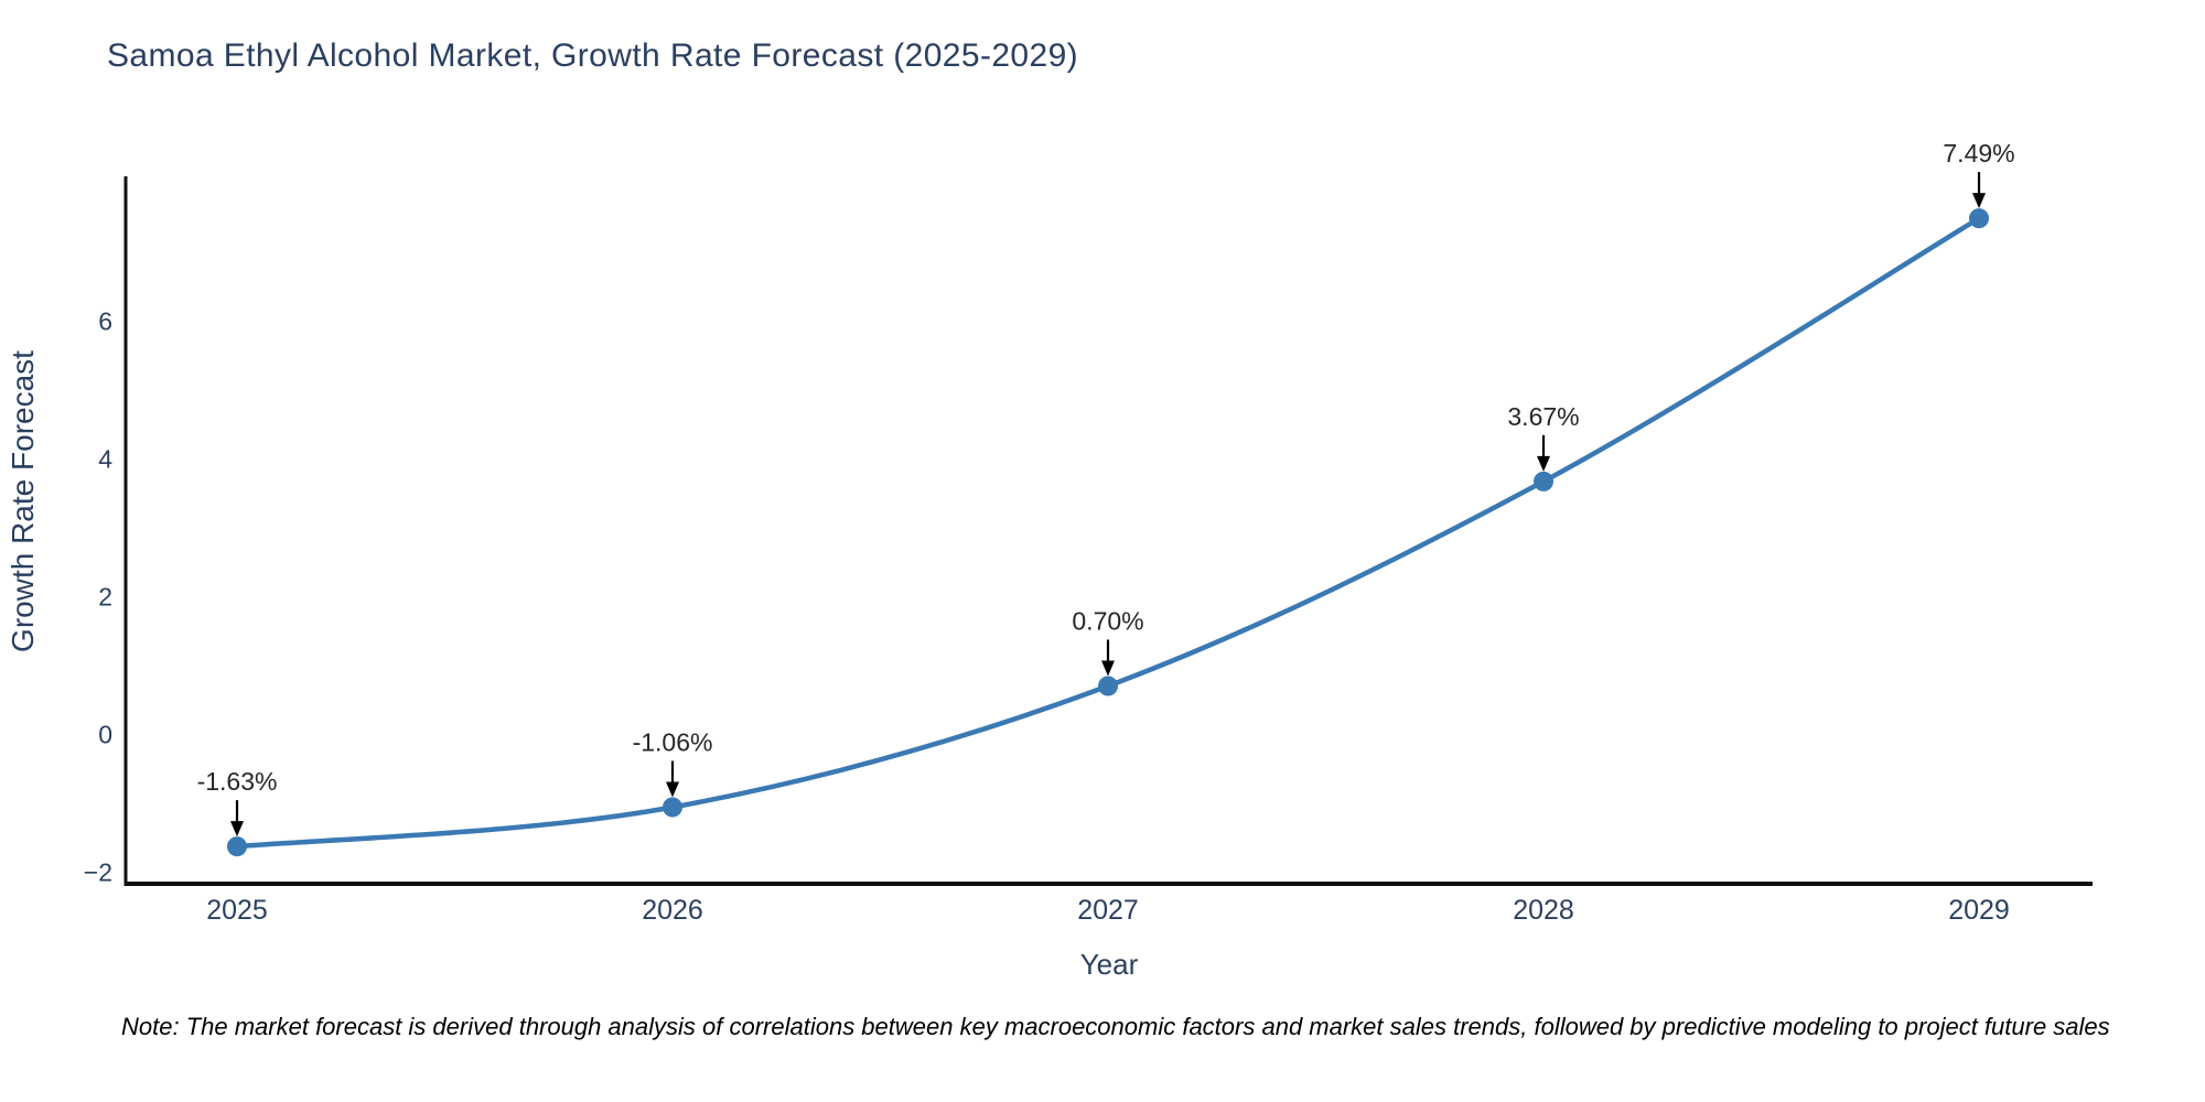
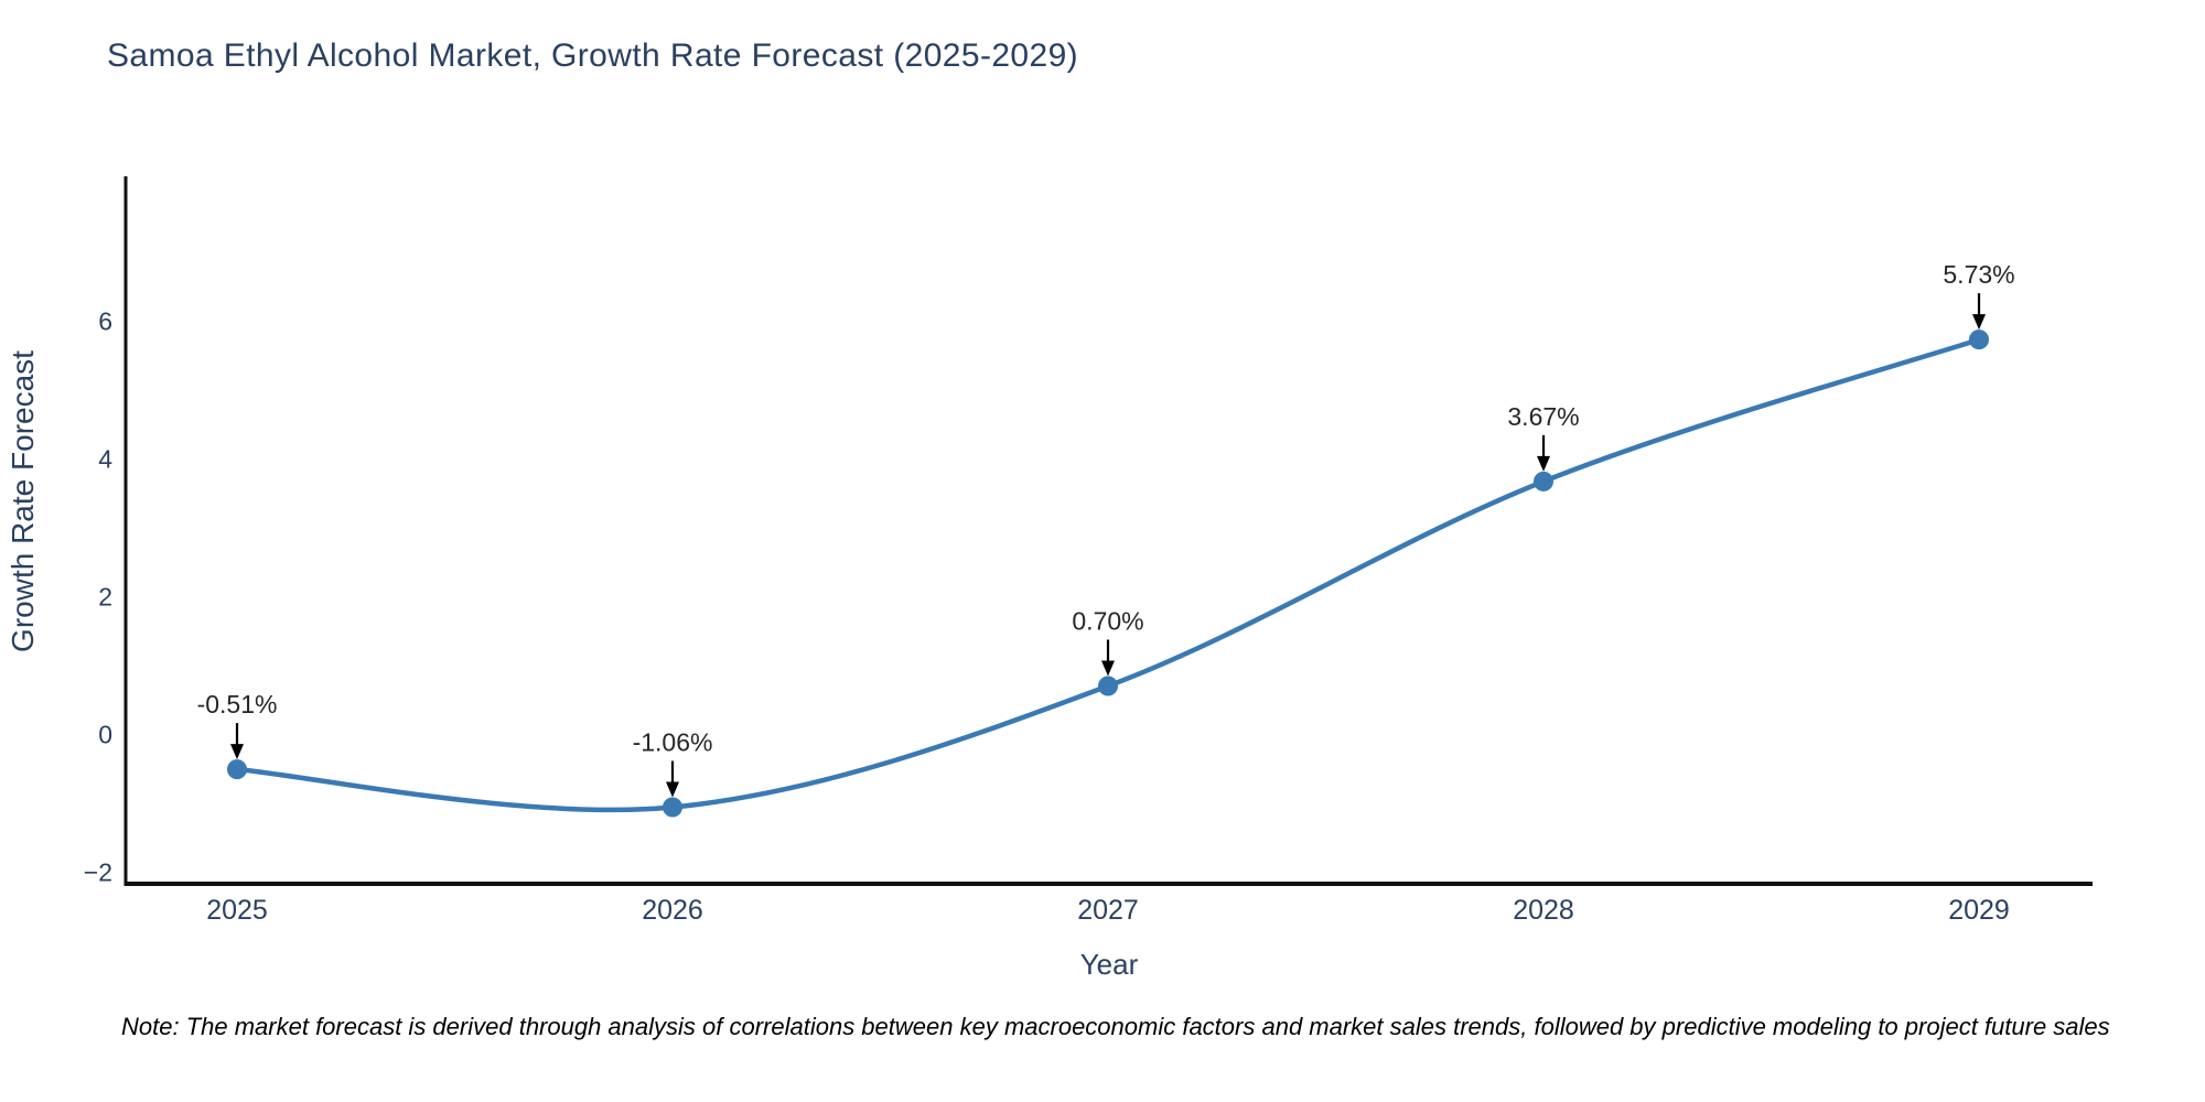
2025: -1.63% -> -0.51%
2029: 7.49% -> 5.73%
